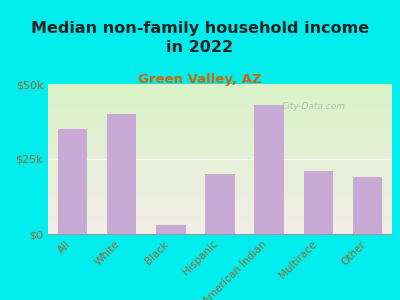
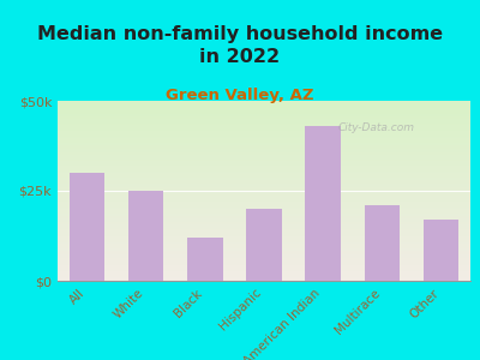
All: $35k -> $30k
White: $40k -> $25k
Black: $3k -> $12k
Other: $19k -> $17k
